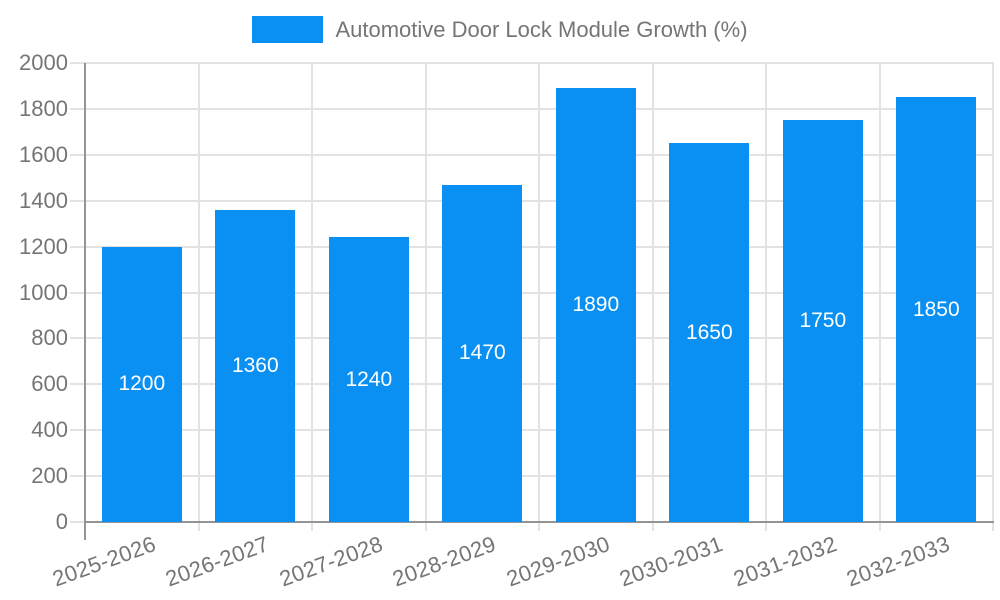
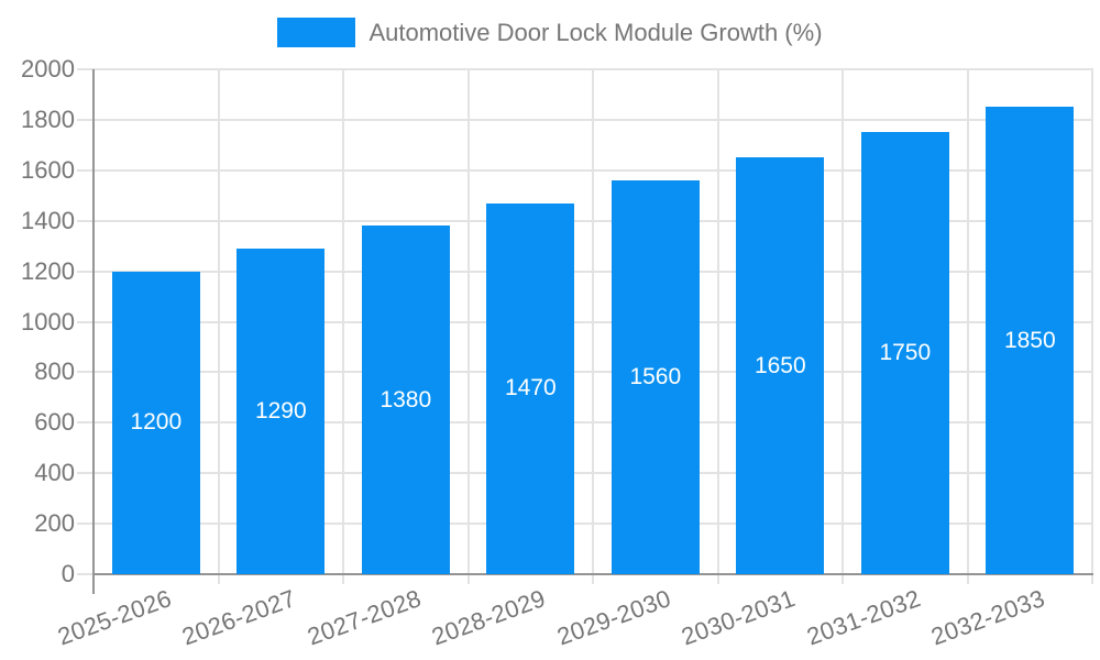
2026-2027: 1360 -> 1290
2027-2028: 1240 -> 1380
2029-2030: 1890 -> 1560
